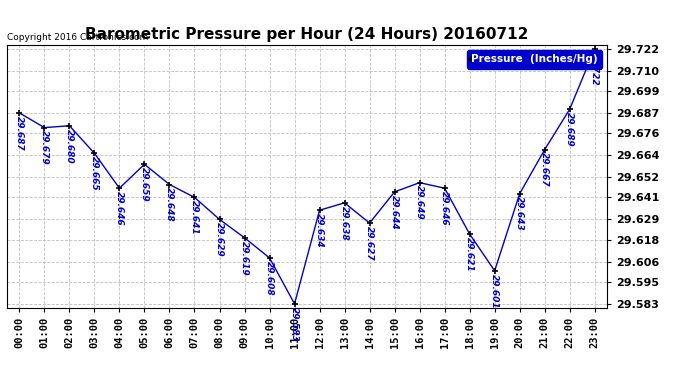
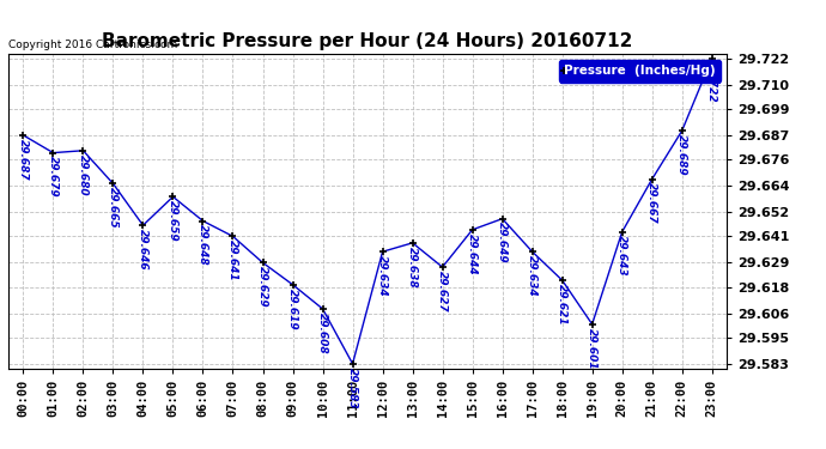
17:00: 29.646 -> 29.634
